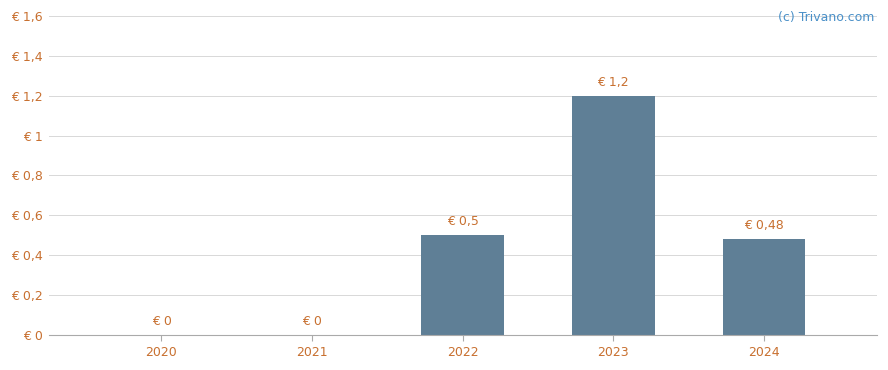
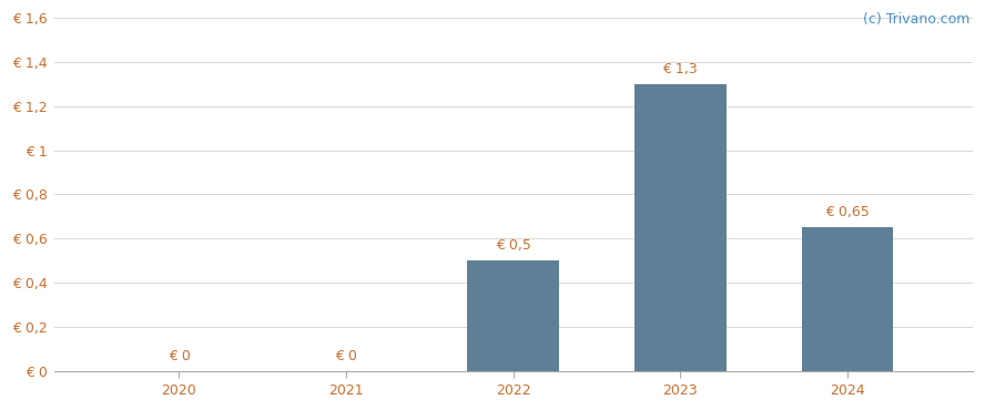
2023: 1,2 -> 1,3
2024: 0,48 -> 0,65
